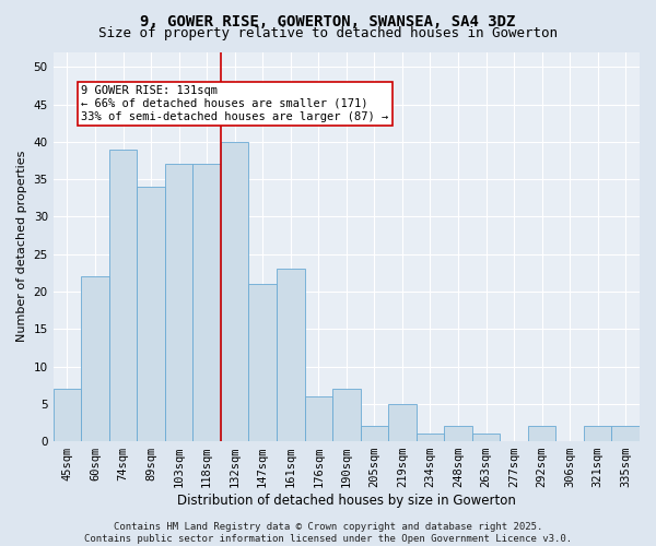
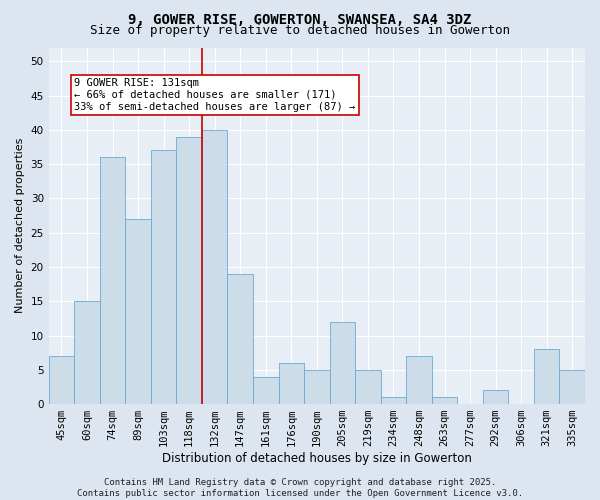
60sqm: 22 -> 15
74sqm: 39 -> 36
89sqm: 34 -> 27
118sqm: 37 -> 39
147sqm: 21 -> 19
161sqm: 23 -> 4
190sqm: 7 -> 5
205sqm: 2 -> 12
248sqm: 2 -> 7
321sqm: 2 -> 8
335sqm: 2 -> 5
